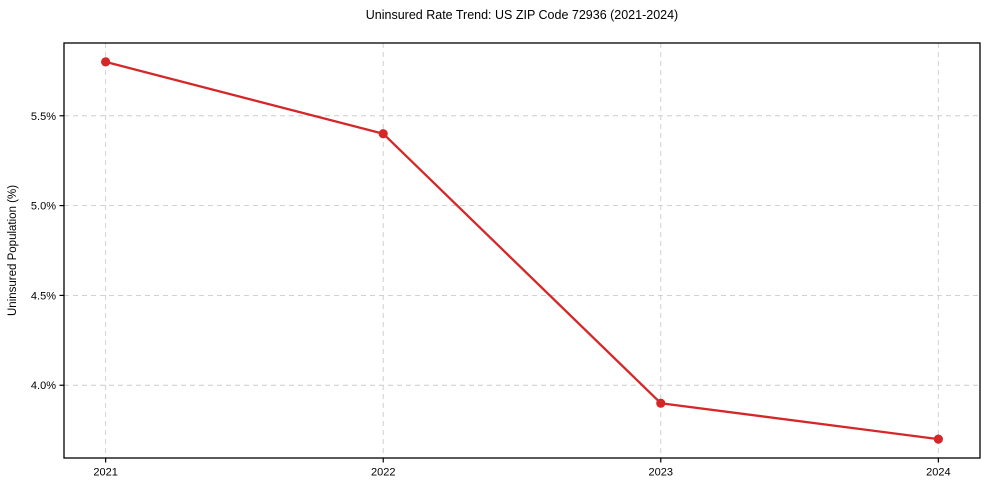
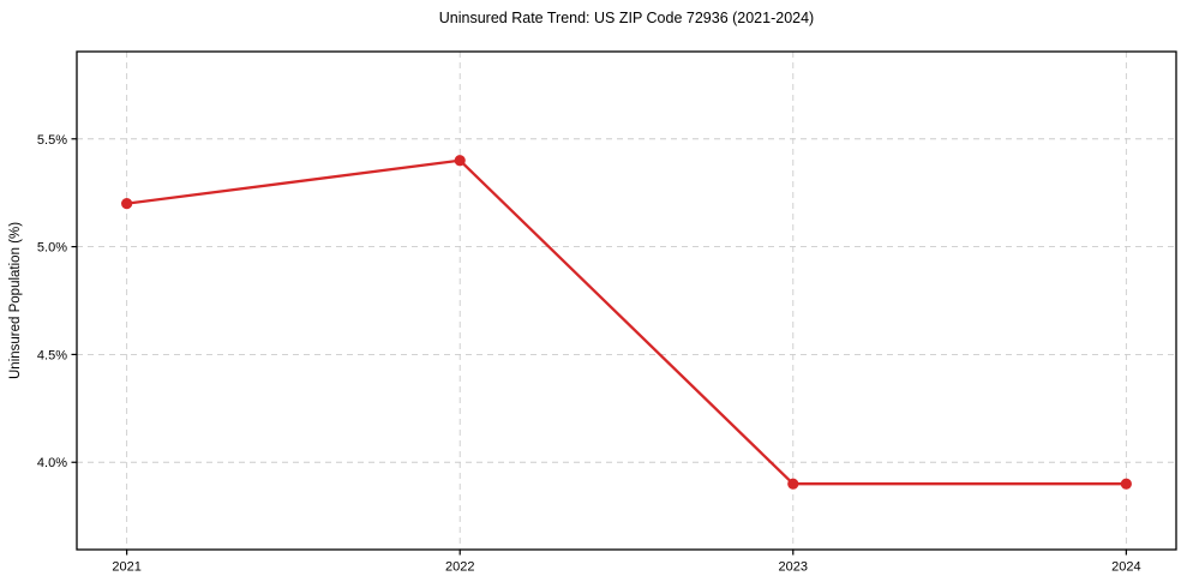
2021: 5.8% -> 5.2%
2024: 3.7% -> 3.9%
